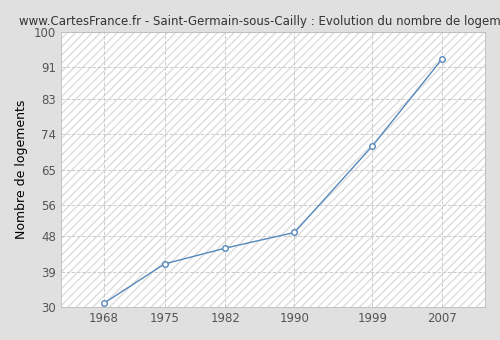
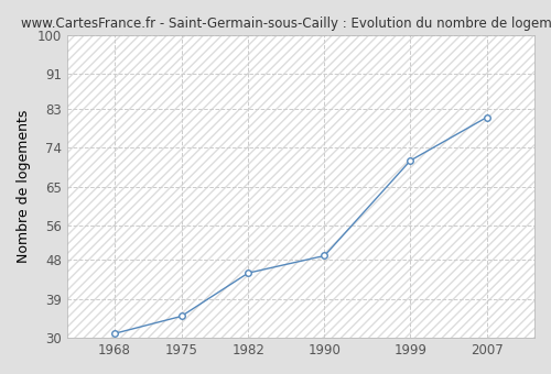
1975: 41 -> 35
2007: 93 -> 81
